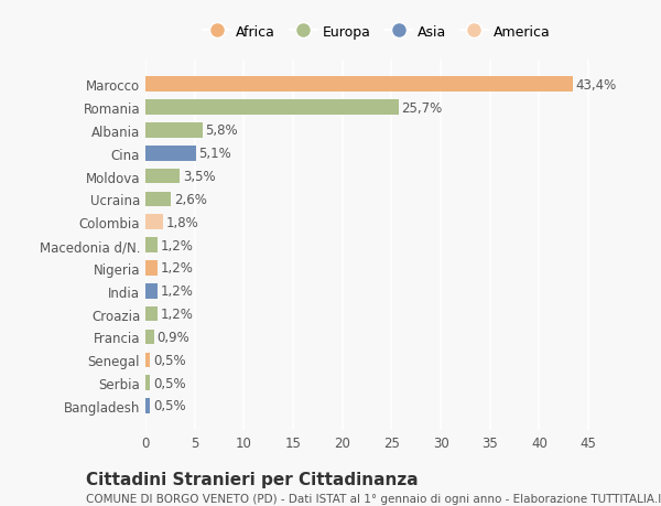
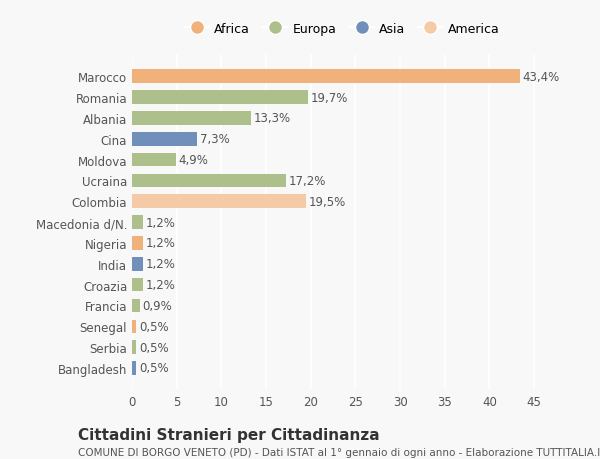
Romania: 25,7% -> 19,7%
Albania: 5,8% -> 13,3%
Cina: 5,1% -> 7,3%
Moldova: 3,5% -> 4,9%
Ucraina: 2,6% -> 17,2%
Colombia: 1,8% -> 19,5%
